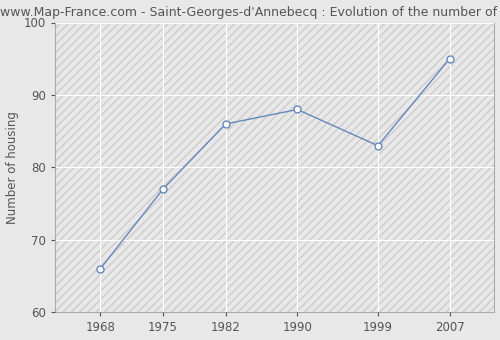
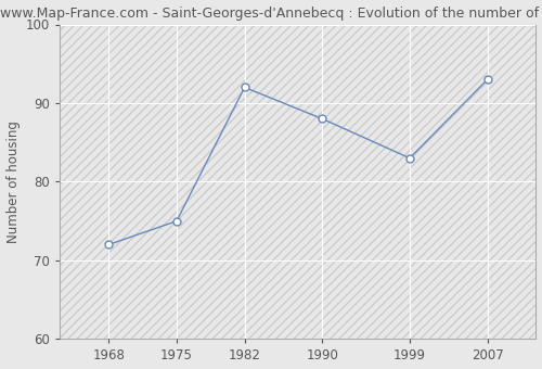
1968: 66 -> 72
1975: 77 -> 75
1982: 86 -> 92
2007: 95 -> 93
